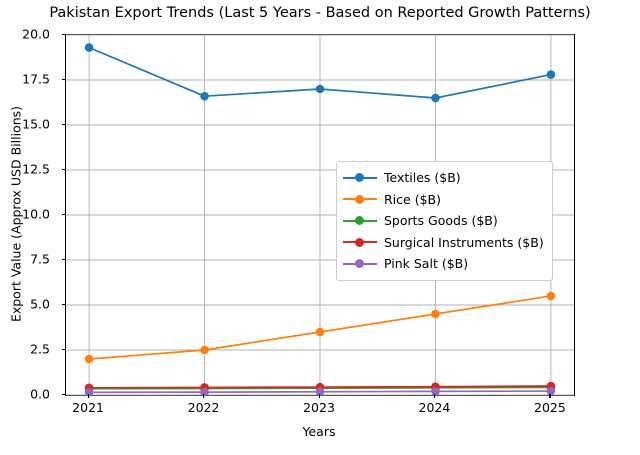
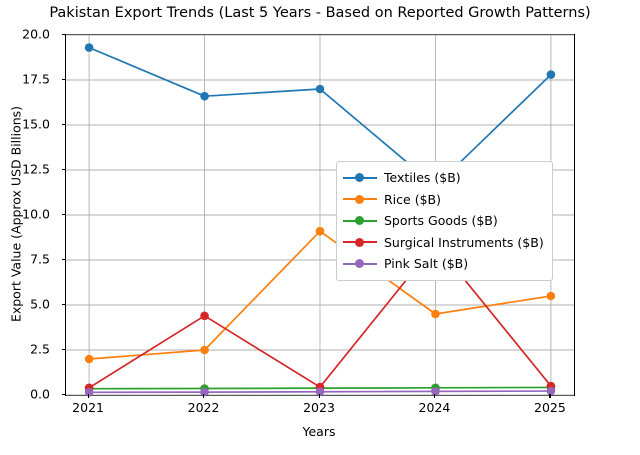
Surgical Instruments ($B)/2022: 0.4 -> 4.4
Rice ($B)/2023: 3.5 -> 9.1
Textiles ($B)/2024: 16.5 -> 11.6
Surgical Instruments ($B)/2024: 0.5 -> 8.4
